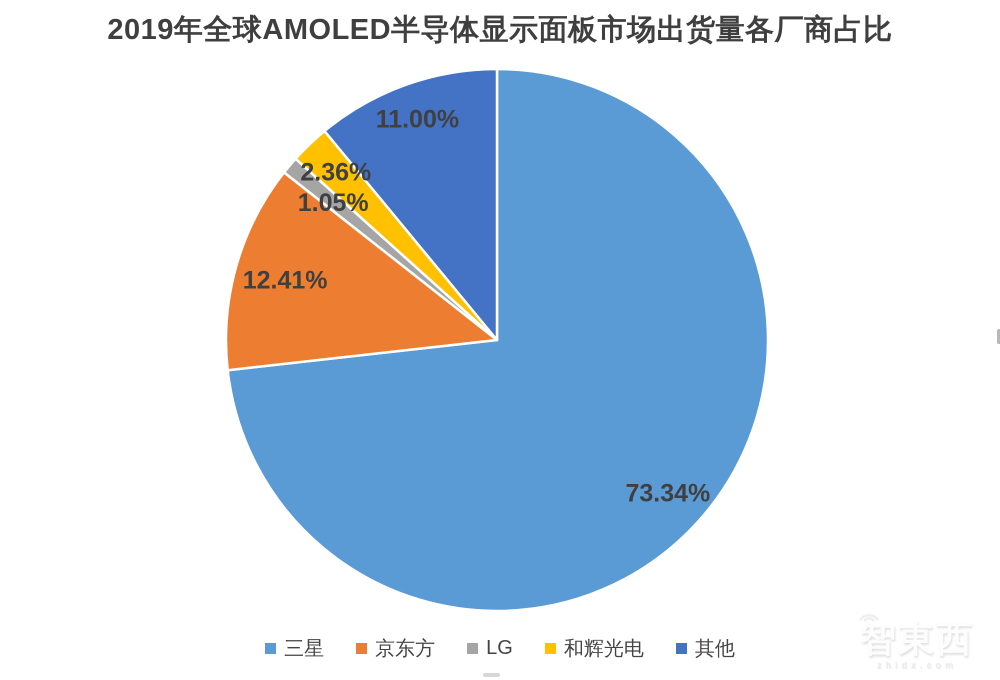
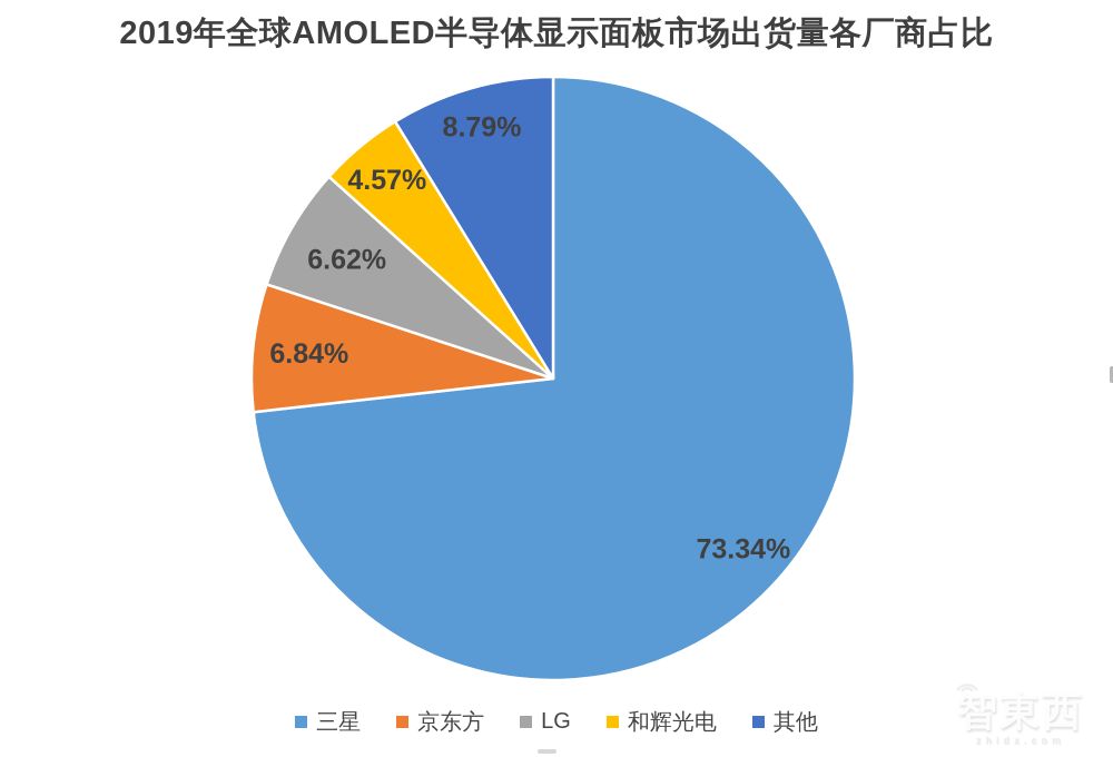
京东方: 12.41% -> 6.84%
LG: 1.05% -> 6.62%
和辉光电: 2.36% -> 4.57%
其他: 11.00% -> 8.79%
